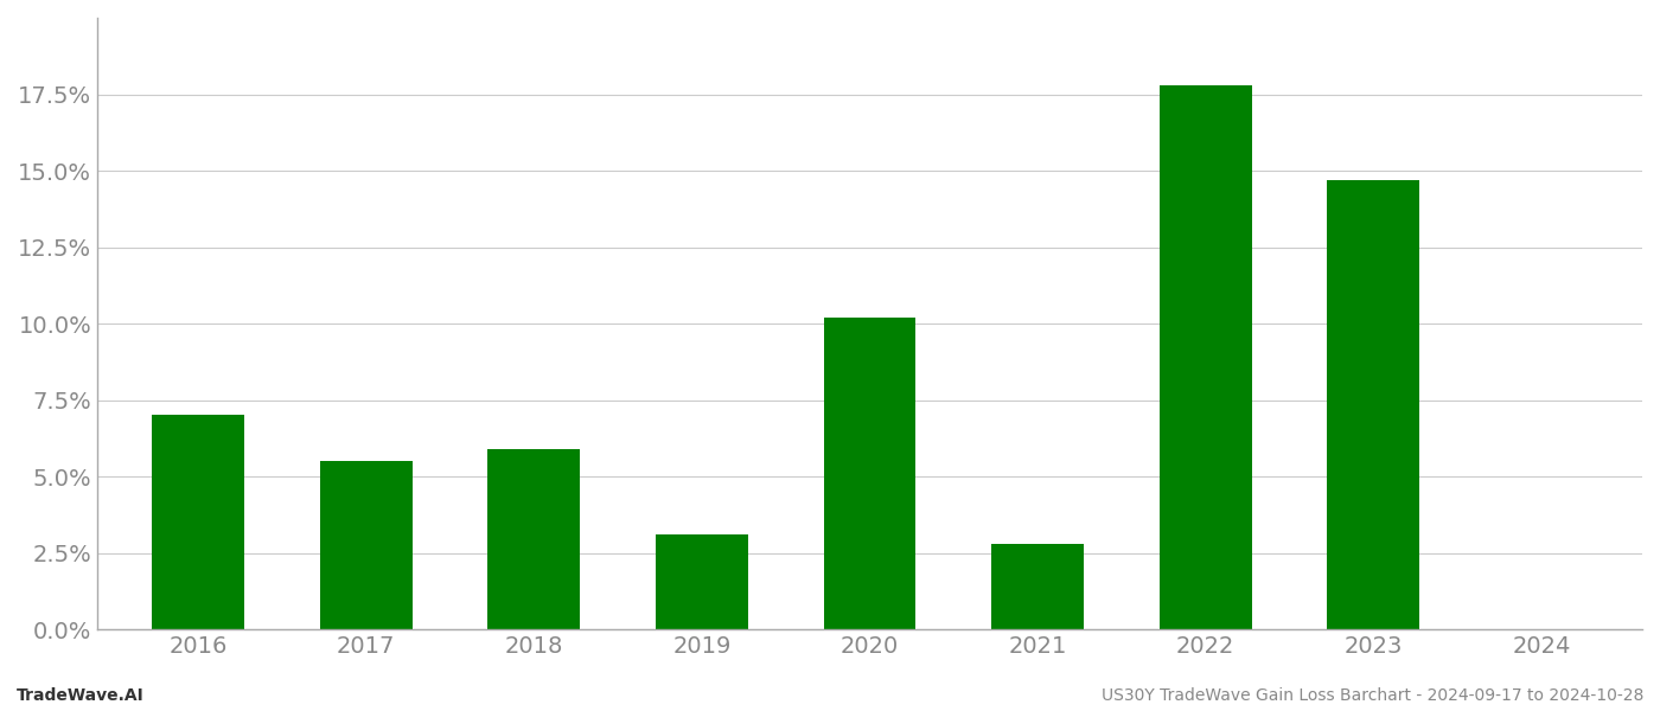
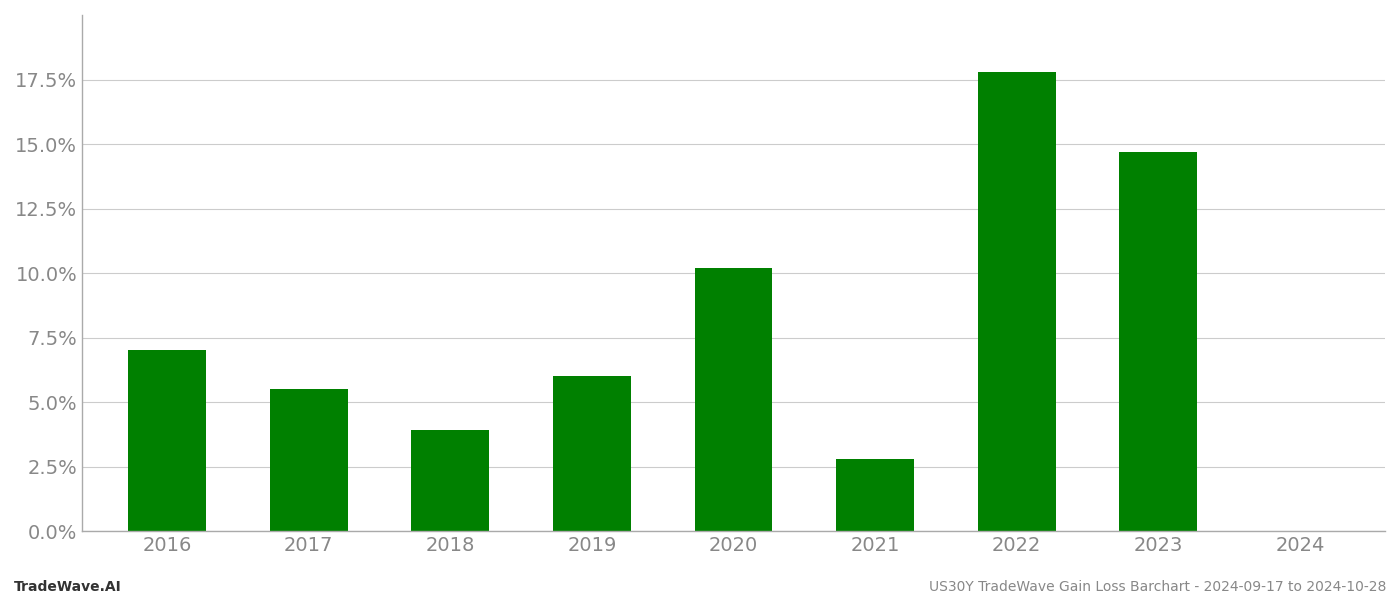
2018: 5.9% -> 3.9%
2019: 3.1% -> 6.0%
